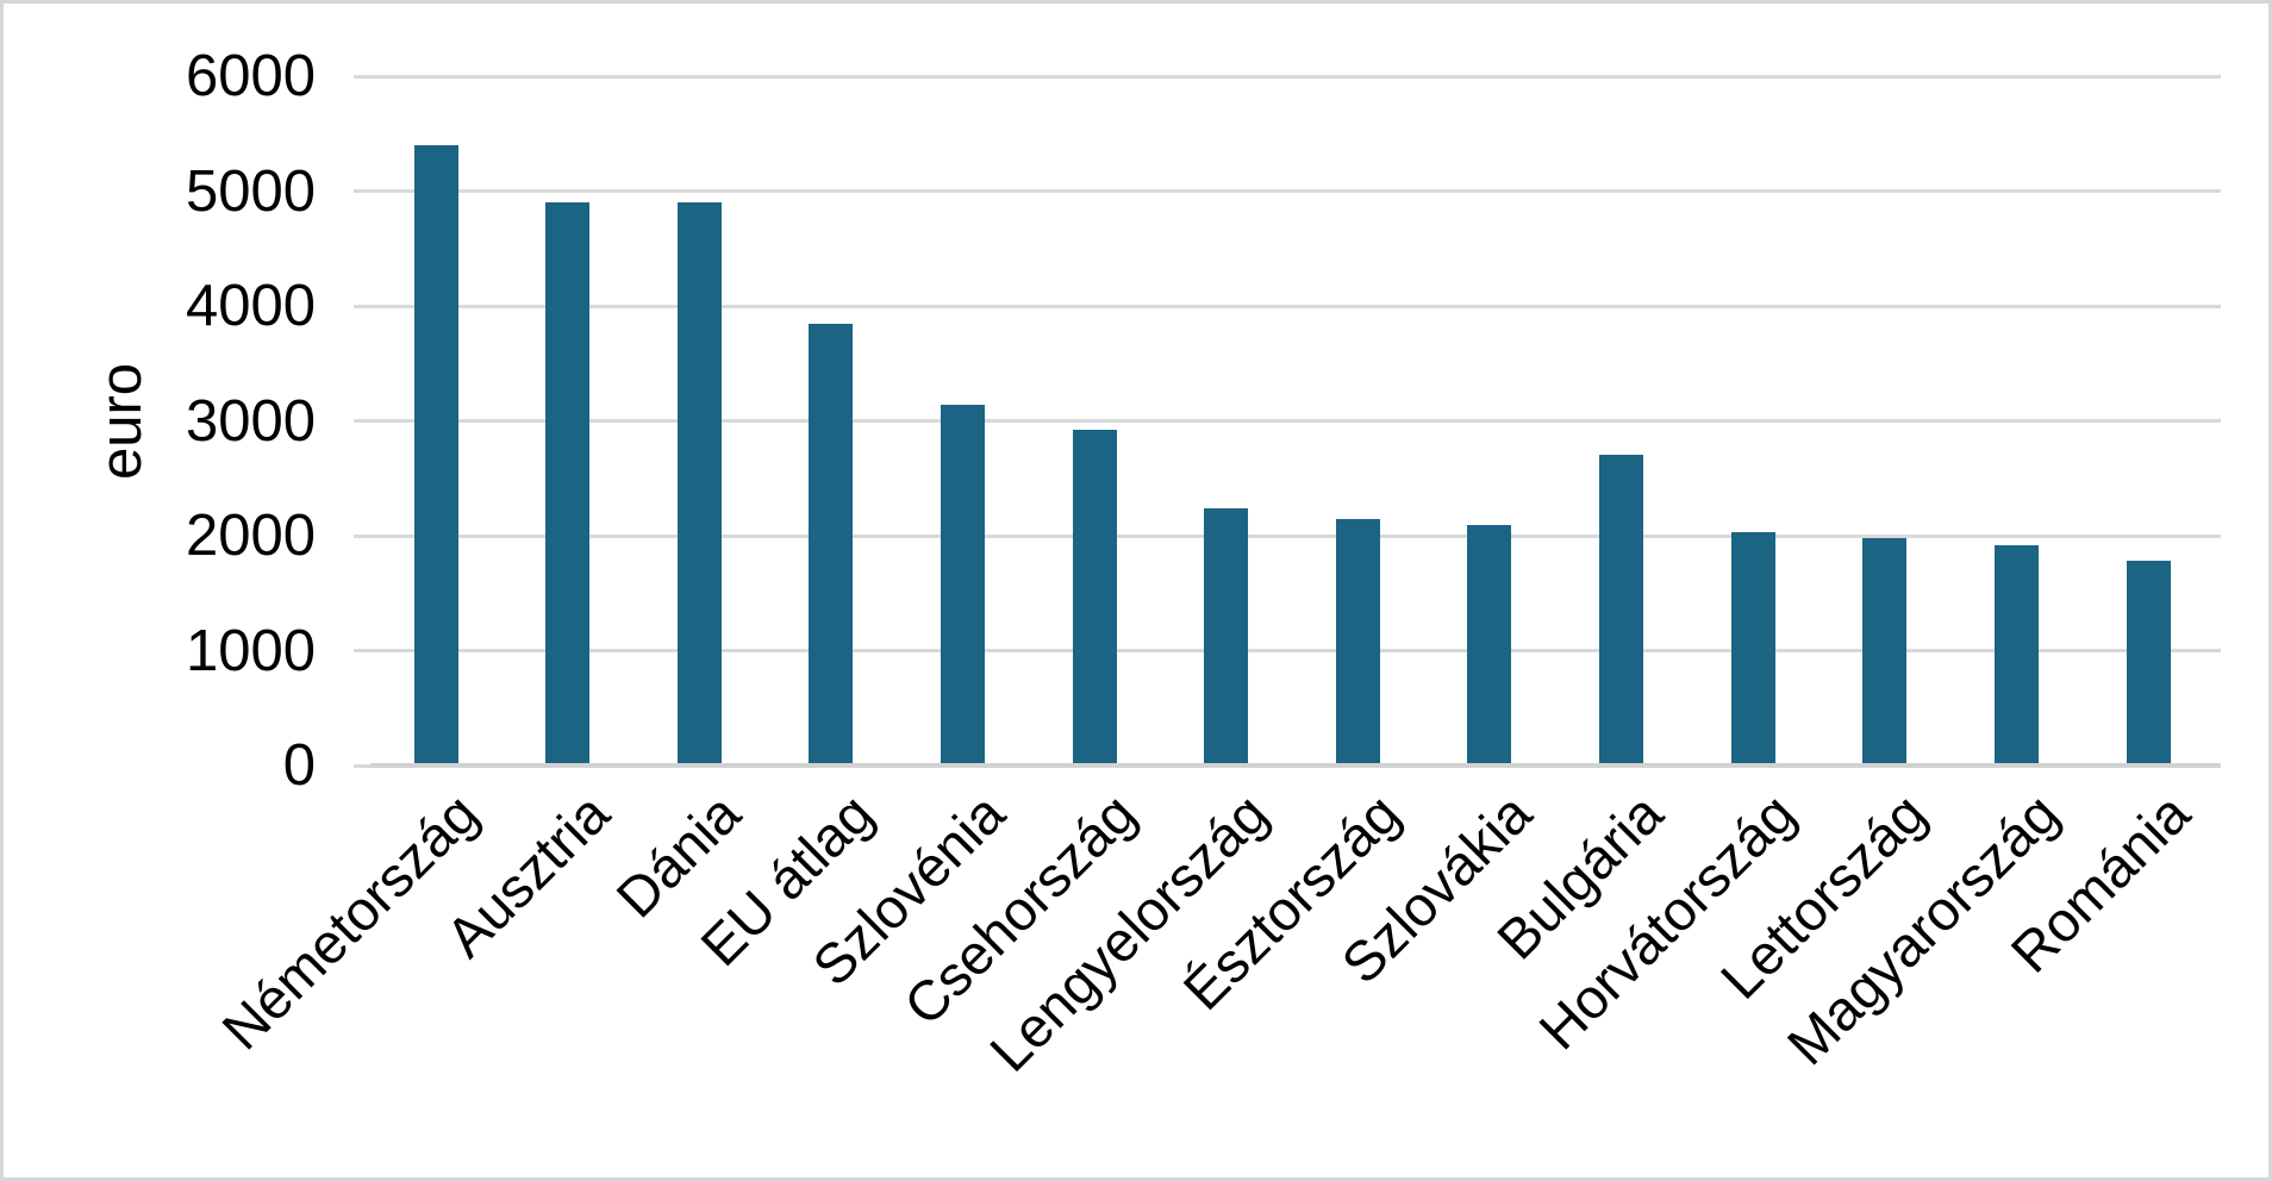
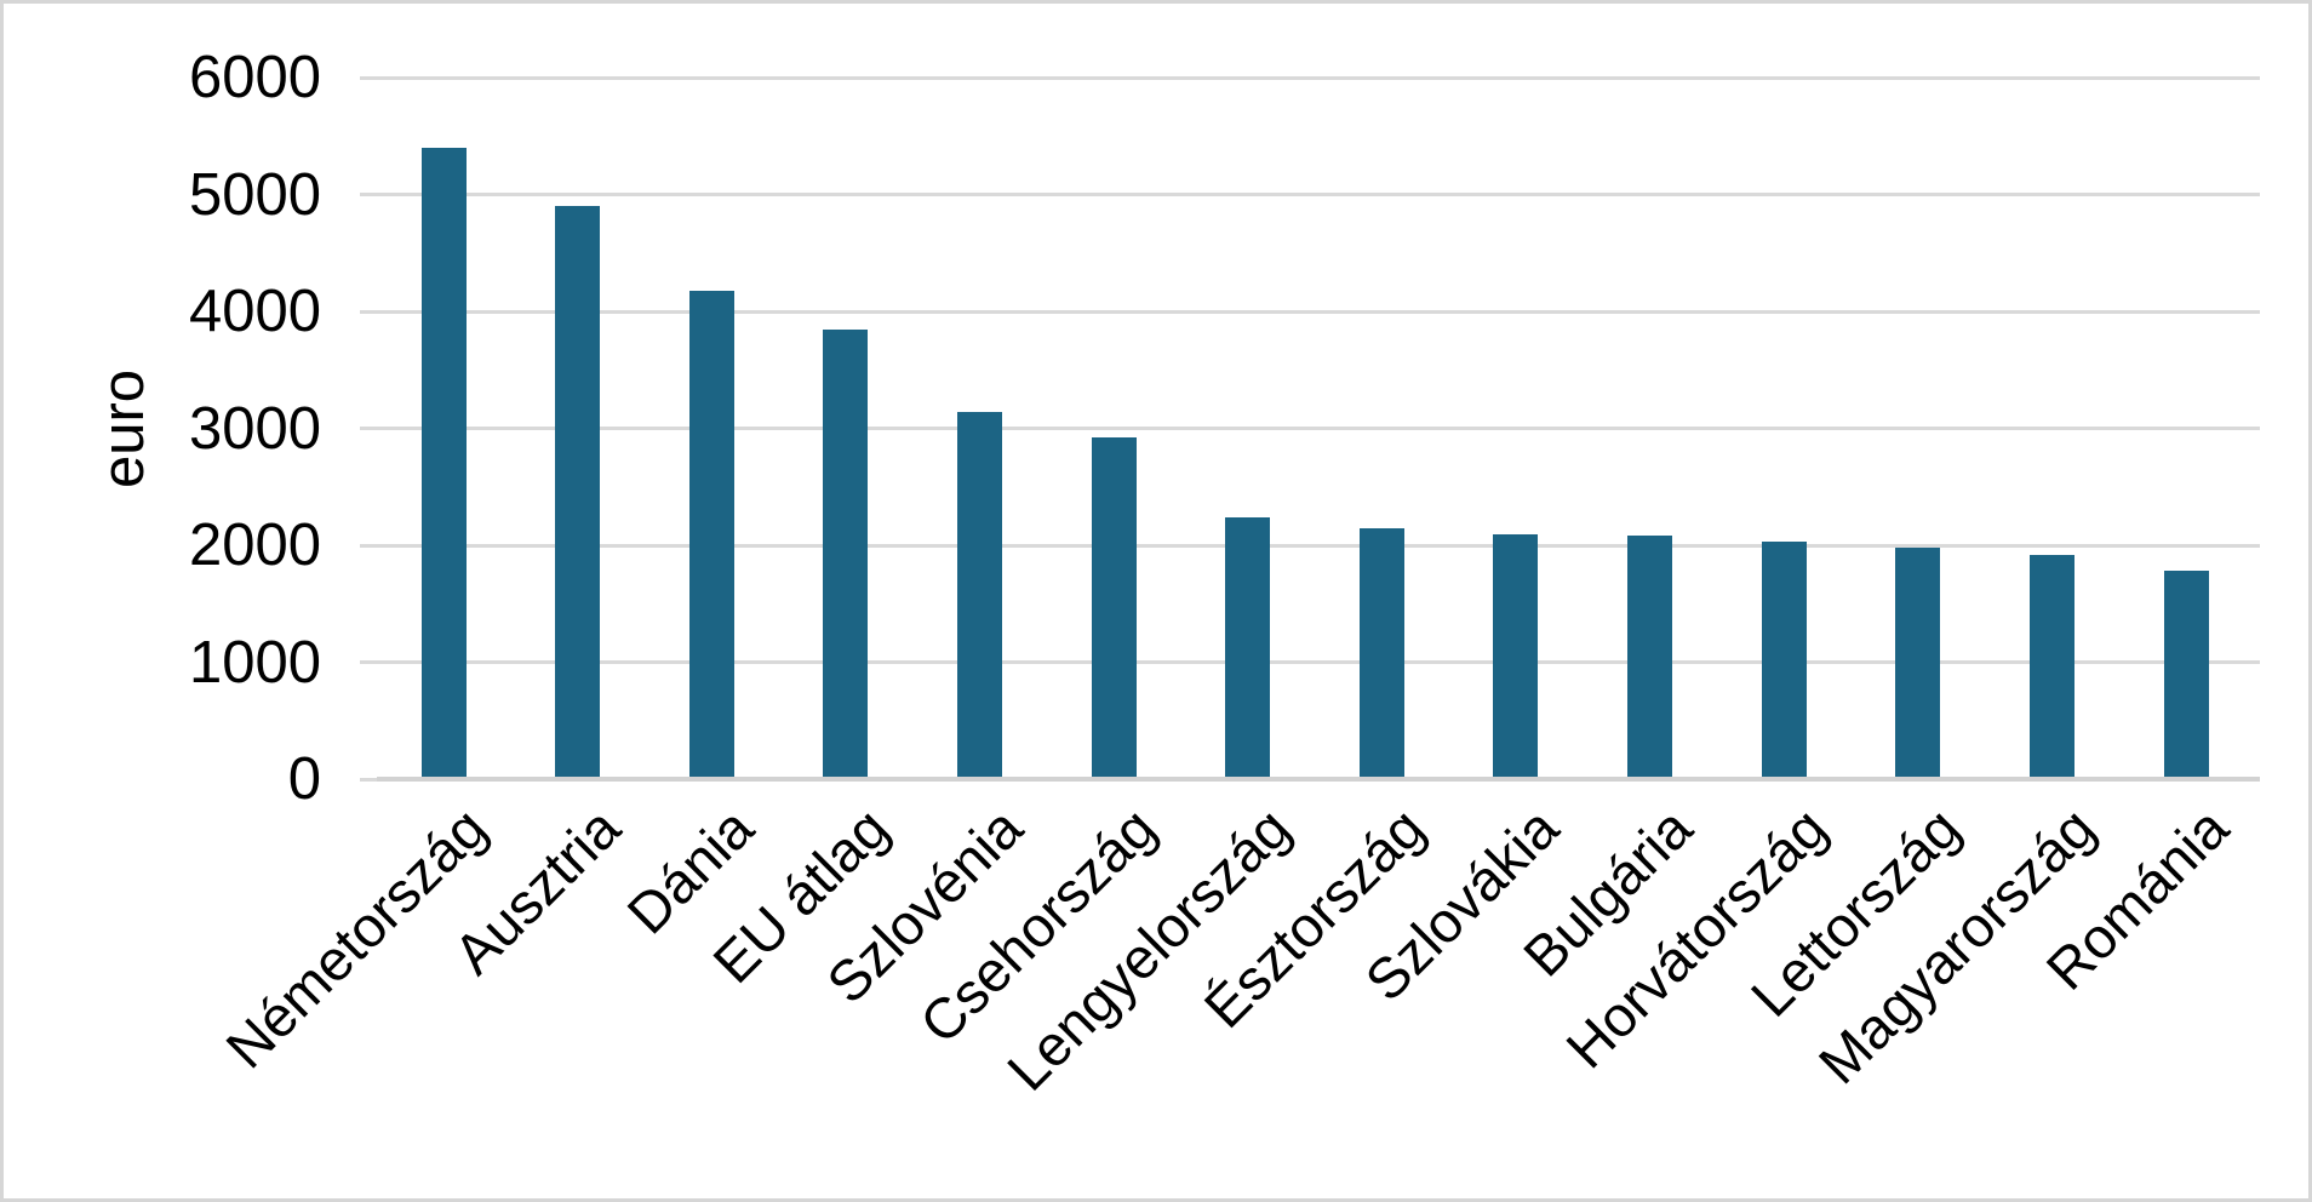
Dánia: 4900 -> 4200
Bulgária: 2700 -> 2100
